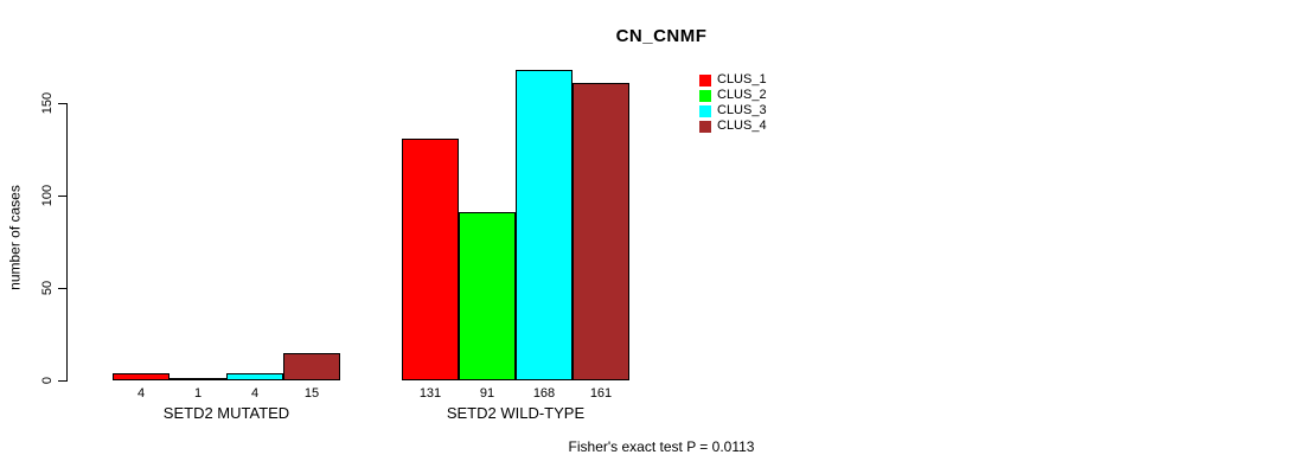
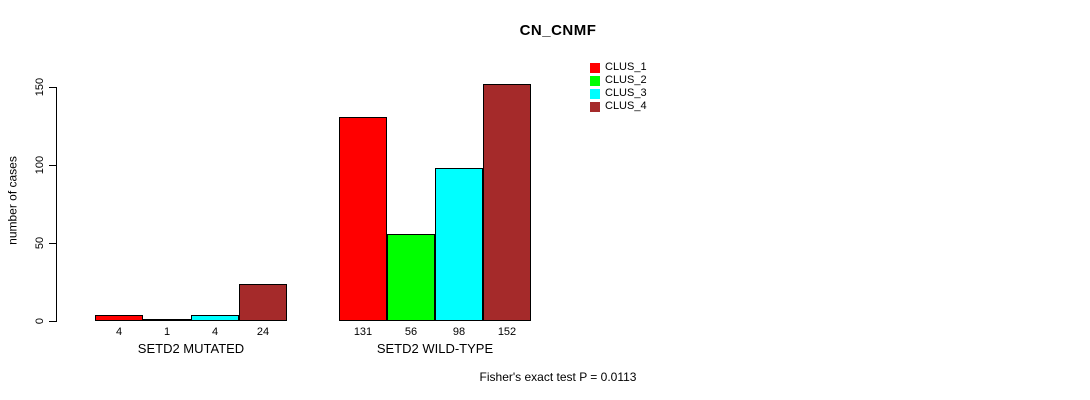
CLUS_4/SETD2 MUTATED: 15 -> 24
CLUS_2/SETD2 WILD-TYPE: 91 -> 56
CLUS_3/SETD2 WILD-TYPE: 168 -> 98
CLUS_4/SETD2 WILD-TYPE: 161 -> 152
